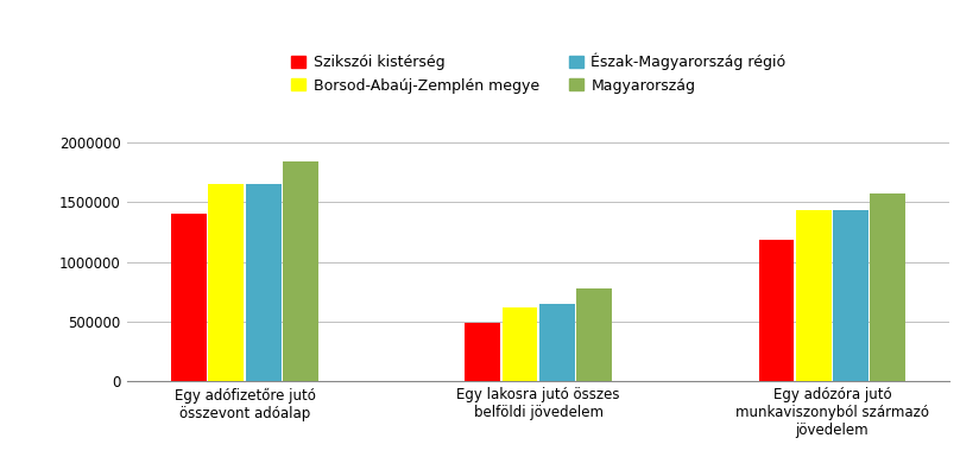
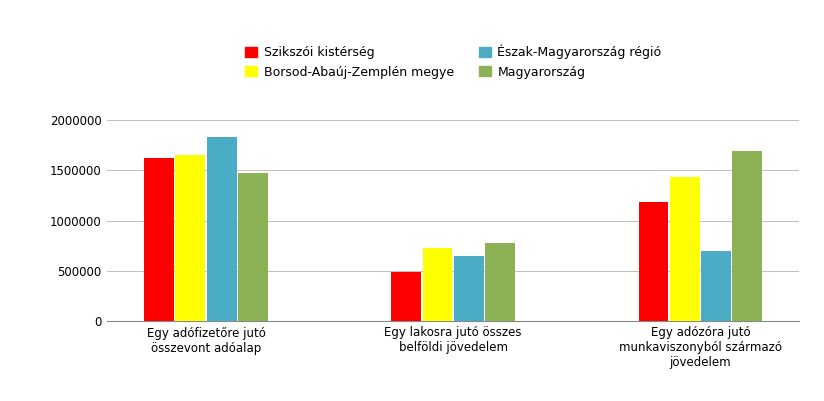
Szikszói kistérség/Egy adófizetőre jutó összevont adóalap: 1400000 -> 1620000
Észak-Magyarország régió/Egy adófizetőre jutó összevont adóalap: 1660000 -> 1830000
Magyarország/Egy adófizetőre jutó összevont adóalap: 1840000 -> 1470000
Borsod-Abaúj-Zemplén megye/Egy lakosra jutó összes belföldi jövedelem: 620000 -> 730000
Észak-Magyarország régió/Egy adózóra jutó munkaviszonyból származó jövedelem: 1430000 -> 700000
Magyarország/Egy adózóra jutó munkaviszonyból származó jövedelem: 1570000 -> 1690000
